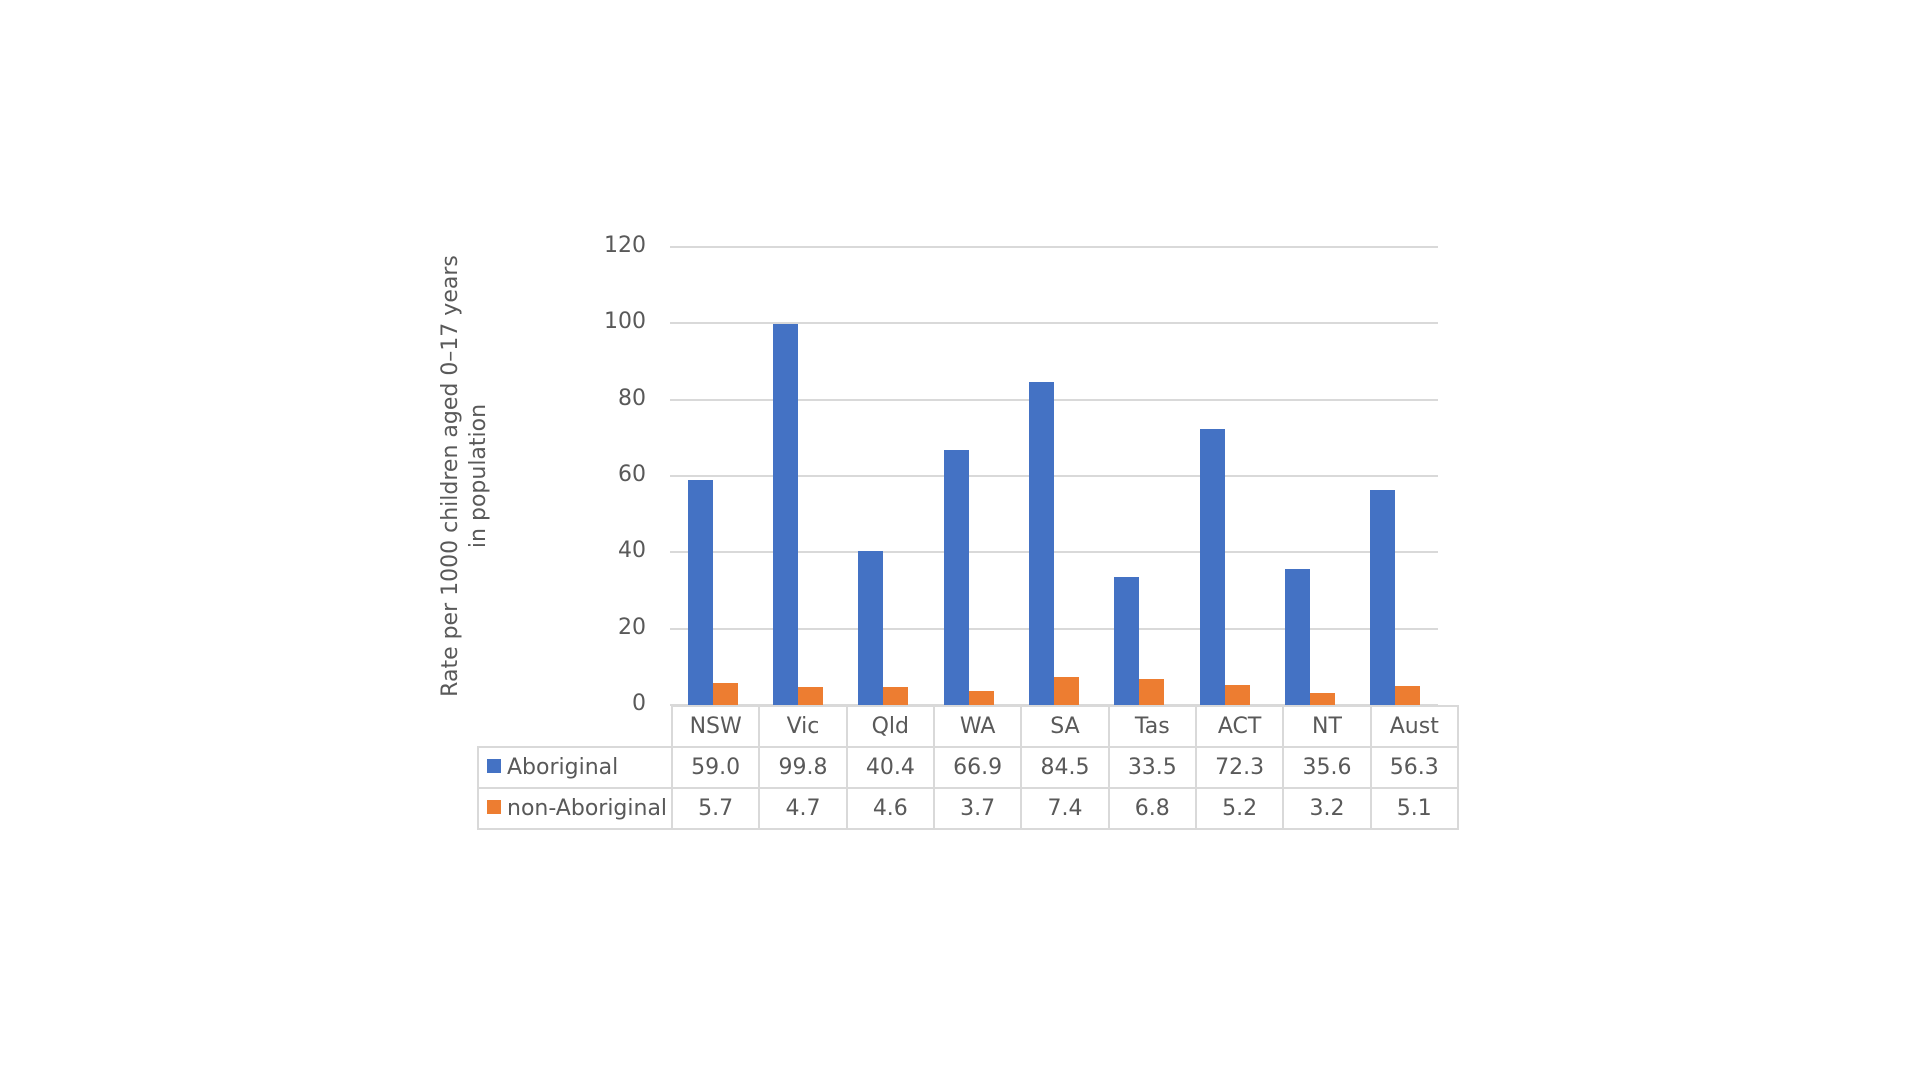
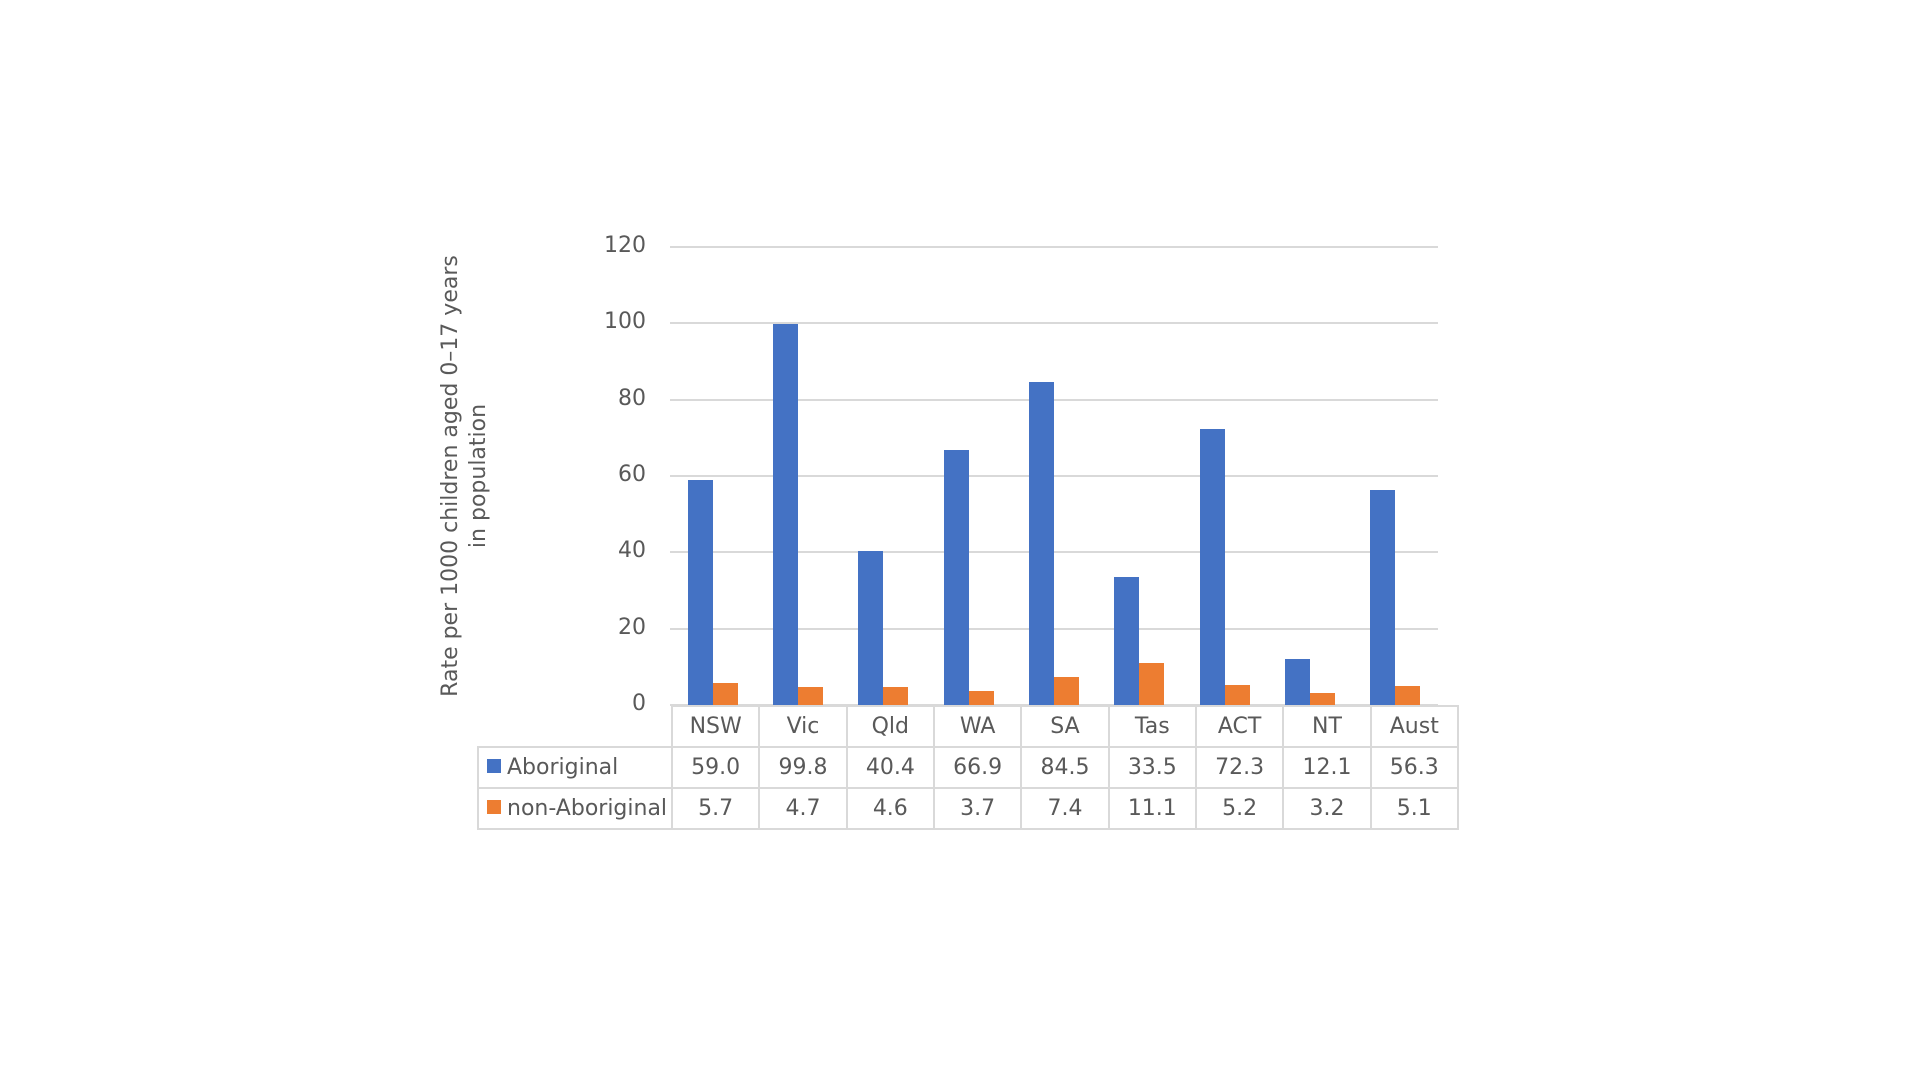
non-Aboriginal/Tas: 6.8 -> 11.1
Aboriginal/NT: 35.6 -> 12.1
